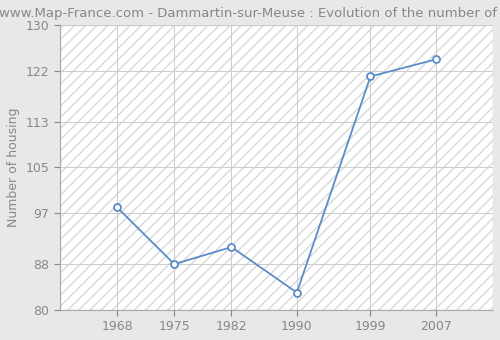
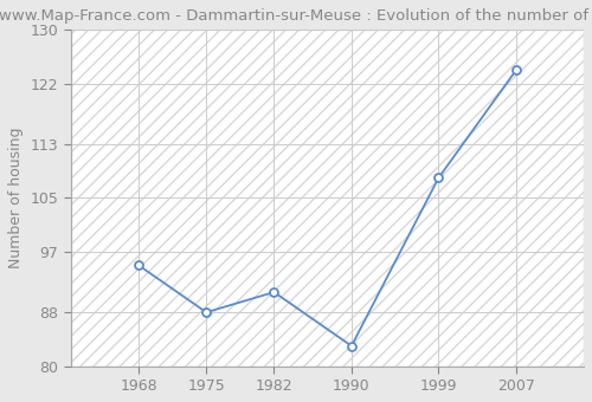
1968: 98 -> 95
1999: 121 -> 108
